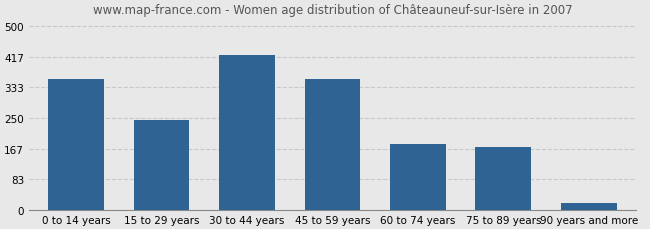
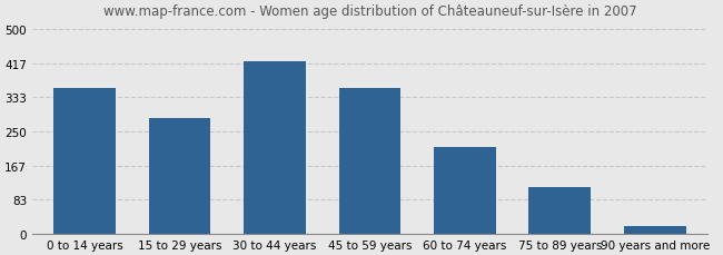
15 to 29 years: 245 -> 283
60 to 74 years: 180 -> 212
75 to 89 years: 170 -> 113
